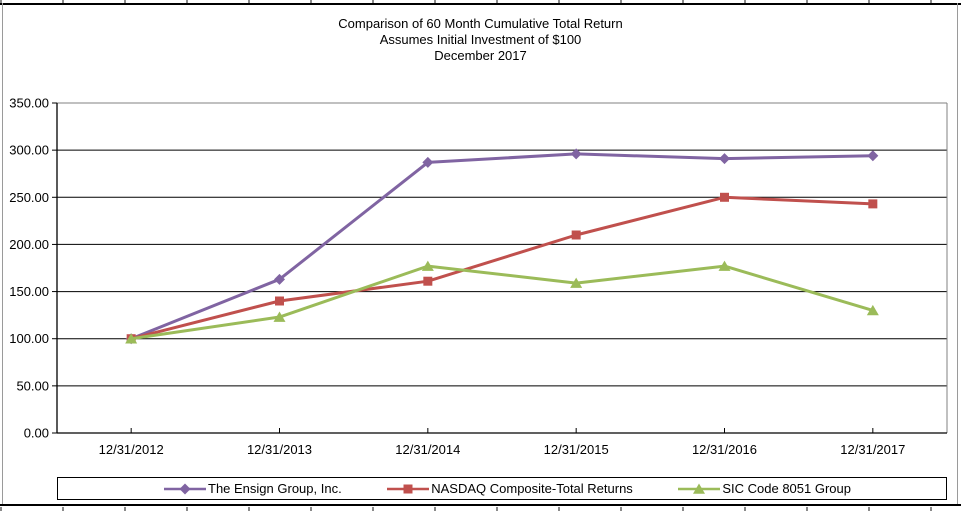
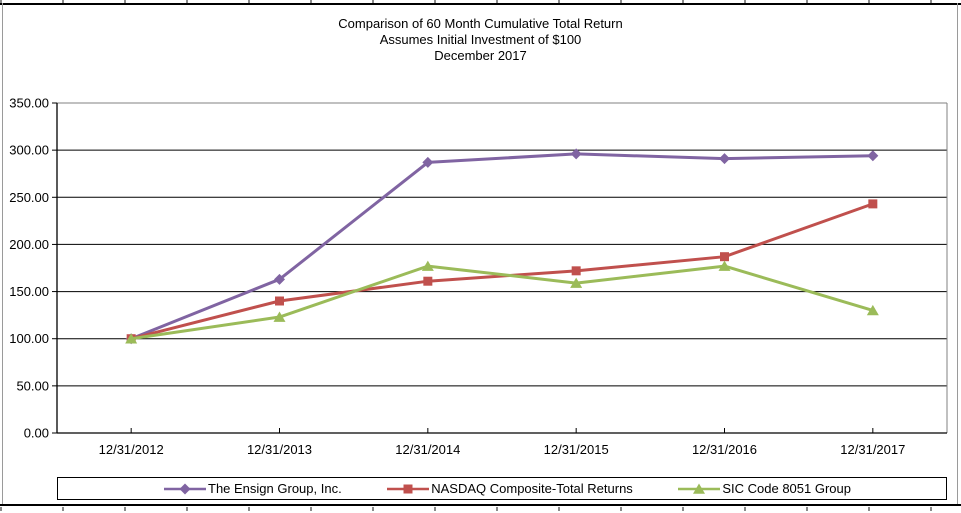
NASDAQ Composite-Total Returns/12/31/2015: 210 -> 170
NASDAQ Composite-Total Returns/12/31/2016: 250 -> 190
